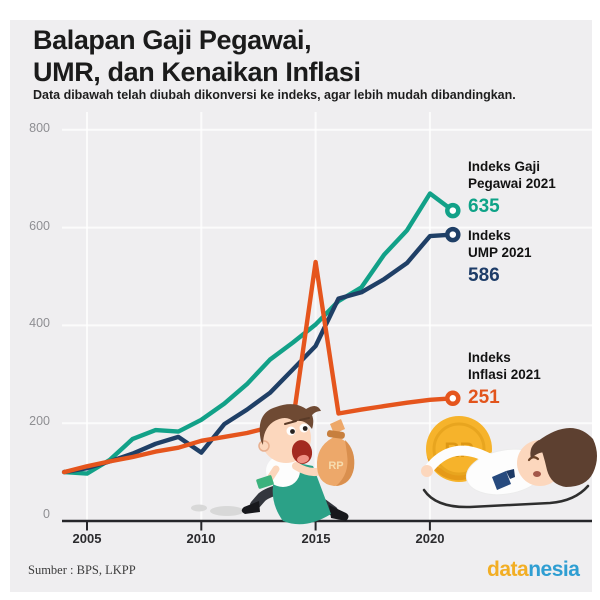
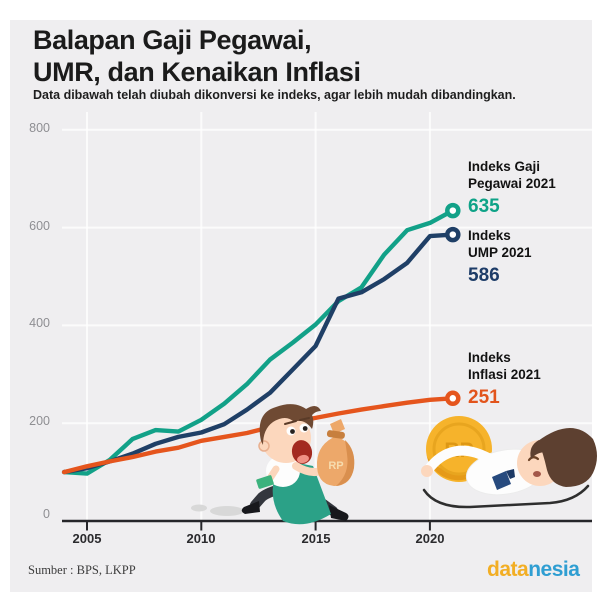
Indeks UMP 2021/2010: 140 -> 180
Indeks Inflasi 2021/2015: 530 -> 210
Indeks Gaji Pegawai 2021/2020: 670 -> 610
